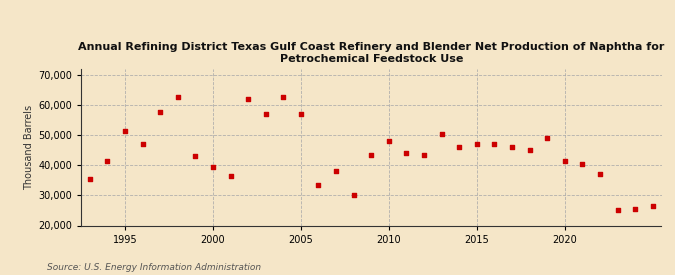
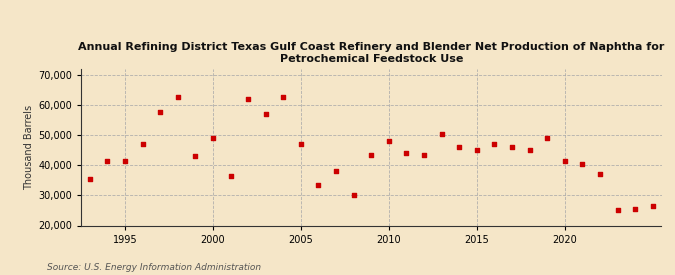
1995: 51,500 -> 41,500
2000: 39,500 -> 49,000
2005: 57,000 -> 47,000
2015: 47,000 -> 45,000
